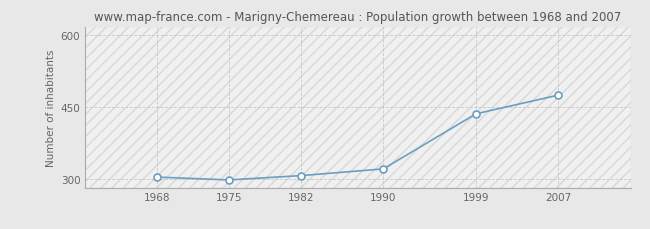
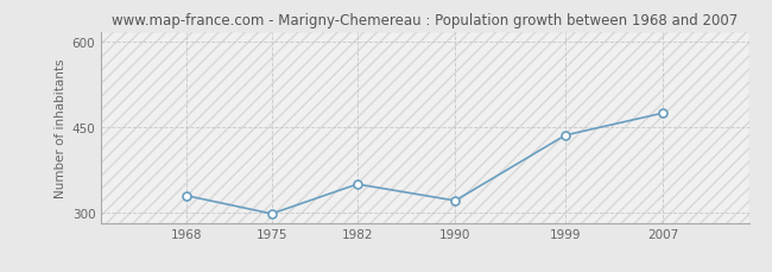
1968: 304 -> 330
1982: 307 -> 350
